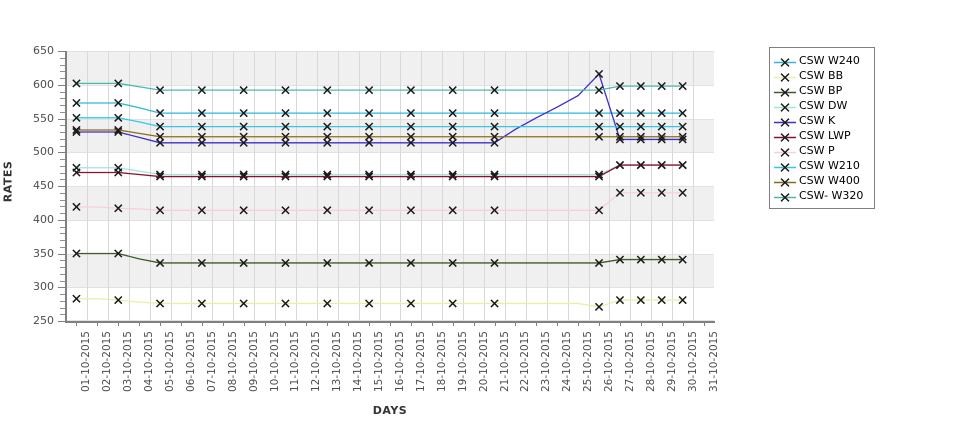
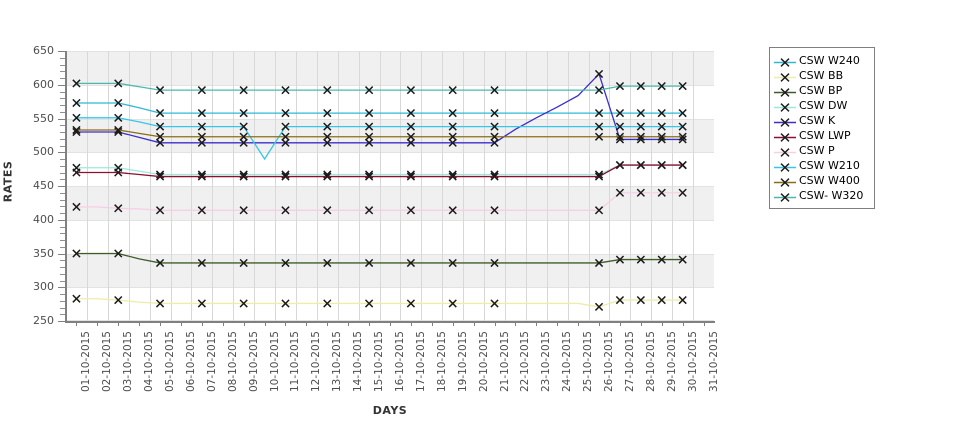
CSW W210/10-10-2015: 540 -> 490
